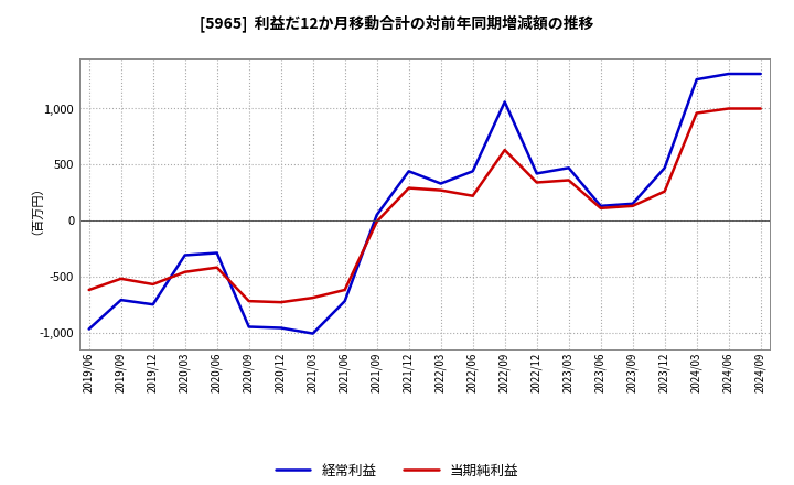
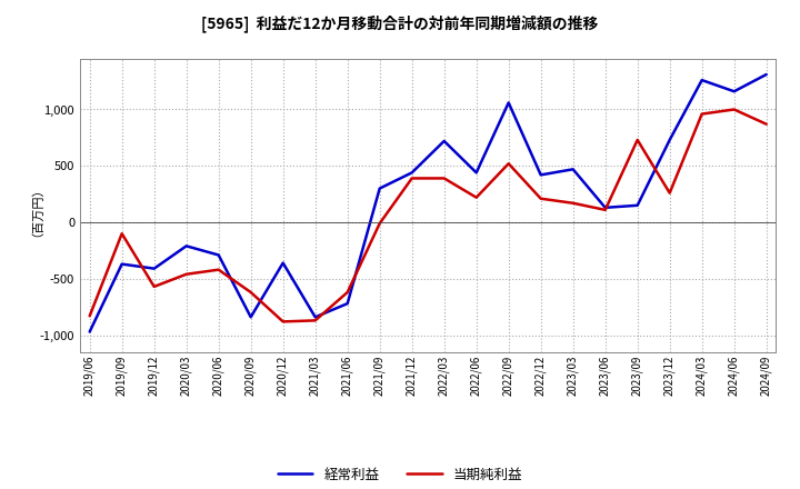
当期純利益/2019/06: -620 -> -830
経常利益/2019/09: -710 -> -370
当期純利益/2019/09: -520 -> -100
経常利益/2019/12: -750 -> -410
経常利益/2020/03: -310 -> -210
経常利益/2020/09: -950 -> -840
当期純利益/2020/09: -720 -> -620
経常利益/2020/12: -960 -> -360
当期純利益/2020/12: -730 -> -880
経常利益/2021/03: -1,010 -> -840
当期純利益/2021/03: -690 -> -870
経常利益/2021/09: 50 -> 300
当期純利益/2021/12: 290 -> 390
経常利益/2022/03: 330 -> 720
当期純利益/2022/03: 270 -> 390
当期純利益/2022/09: 630 -> 520
当期純利益/2022/12: 340 -> 210
当期純利益/2023/03: 360 -> 170
当期純利益/2023/09: 130 -> 730
経常利益/2023/12: 470 -> 730
経常利益/2024/06: 1,310 -> 1,160
当期純利益/2024/09: 1,000 -> 870
